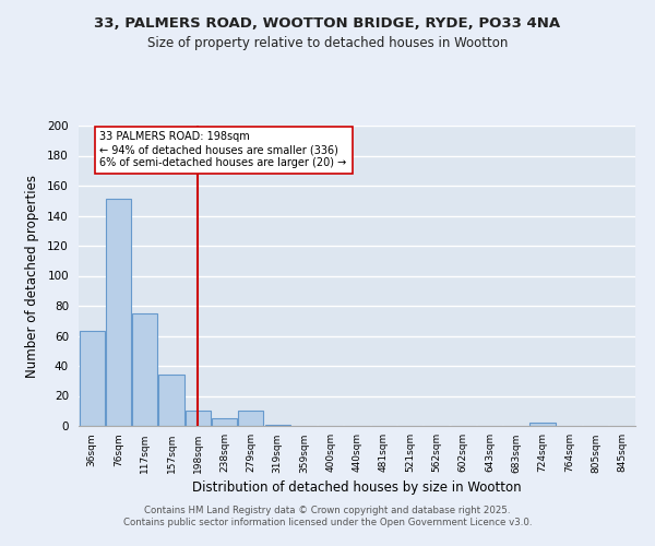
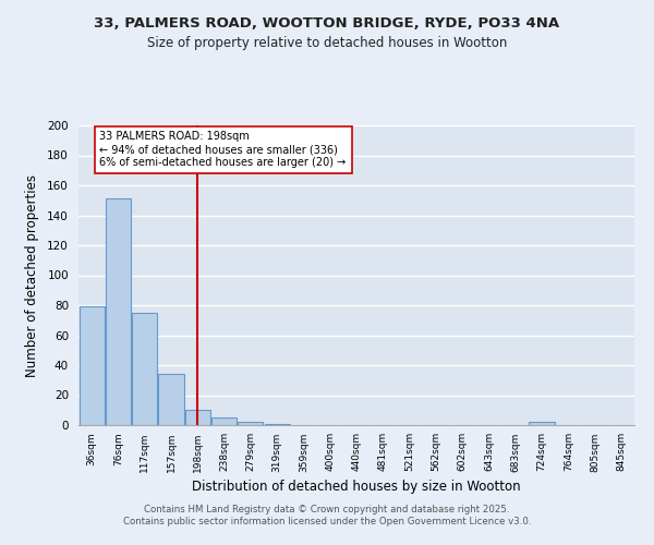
36sqm: 63 -> 79
279sqm: 10 -> 2
